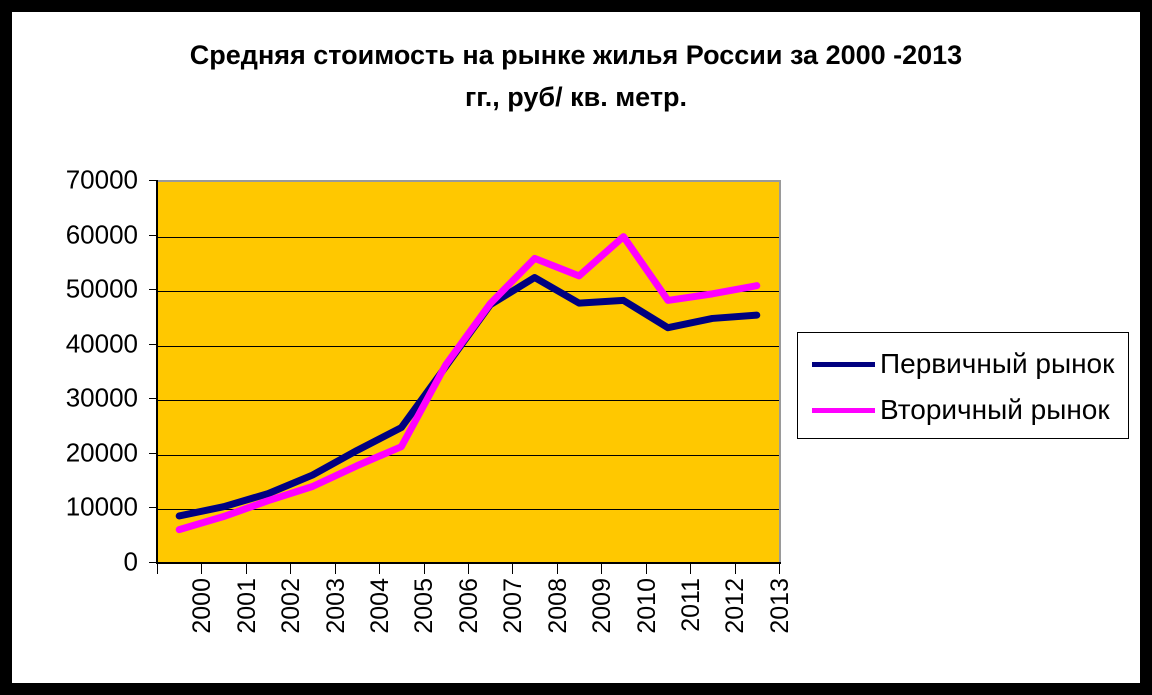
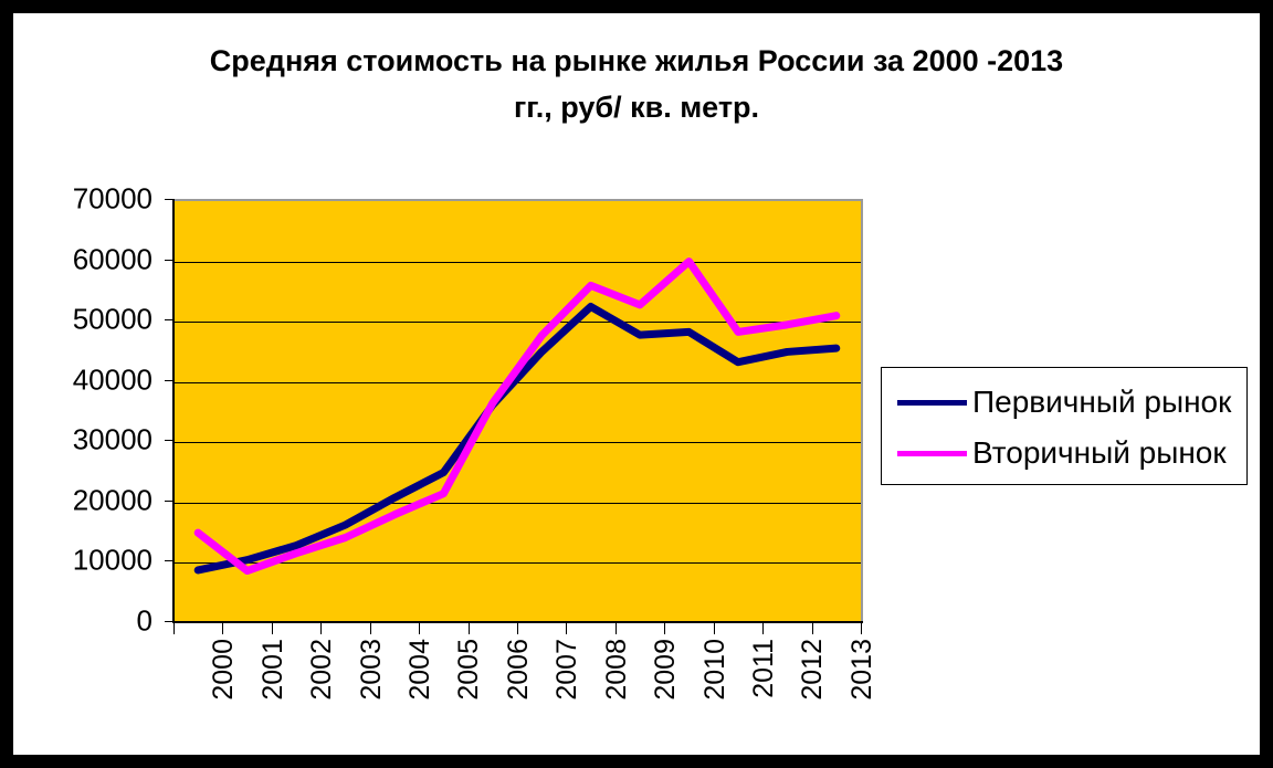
Вторичный рынок/2000: 6000 -> 15000
Первичный рынок/2007: 48000 -> 45000
